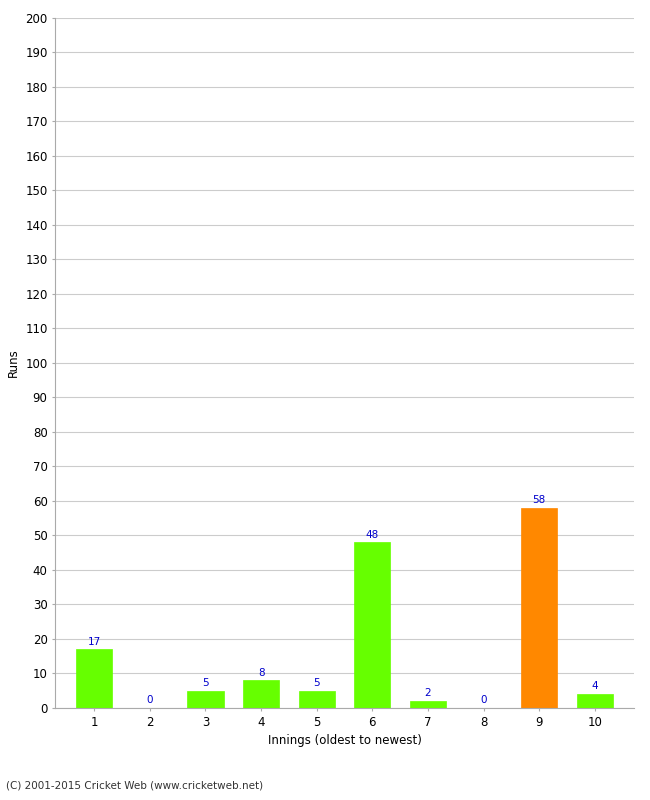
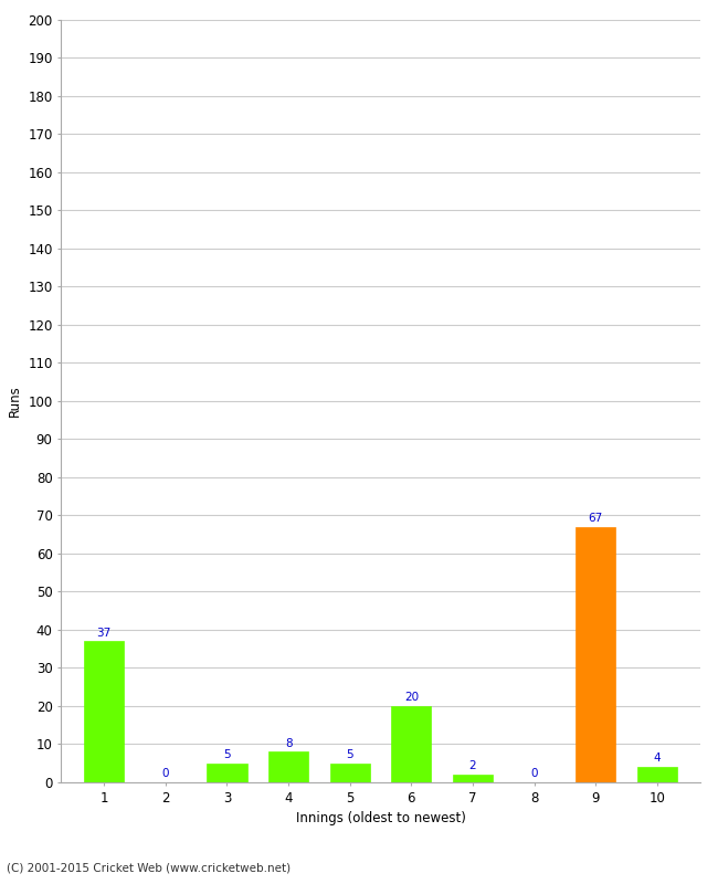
1: 17 -> 37
6: 48 -> 20
9: 58 -> 67
